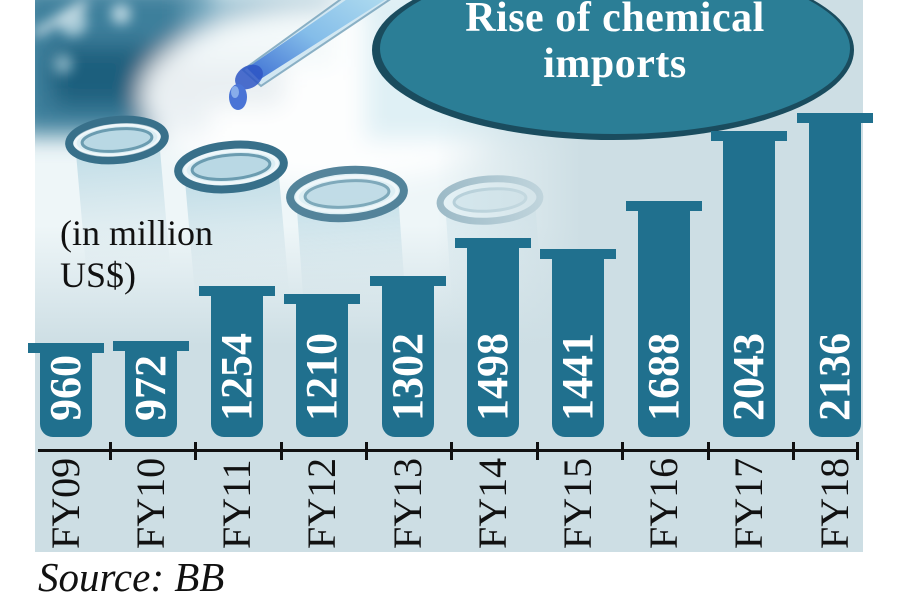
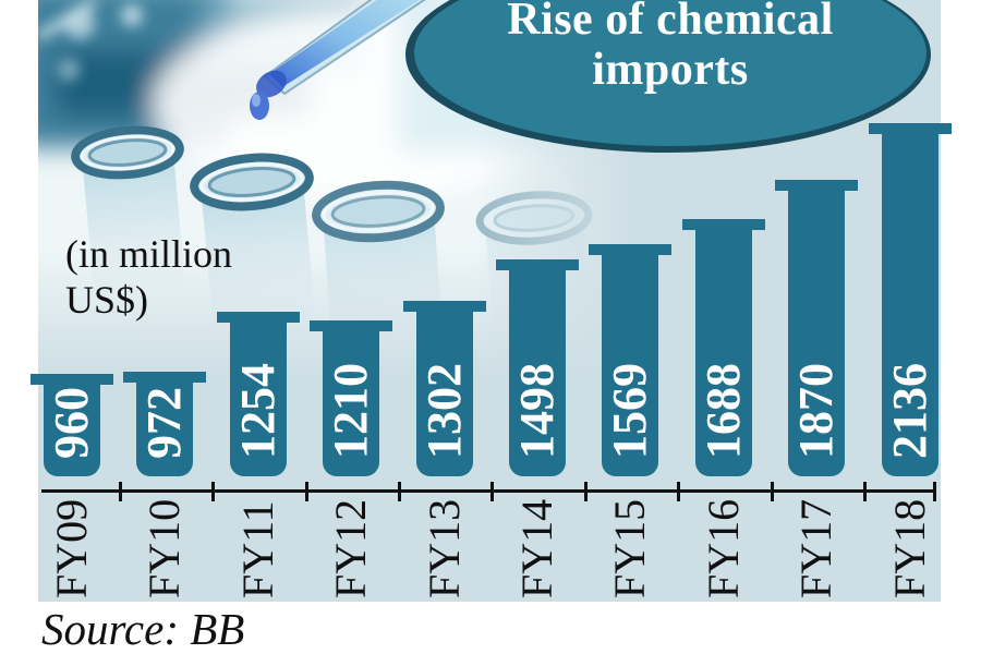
FY15: 1441 -> 1569
FY17: 2043 -> 1870
